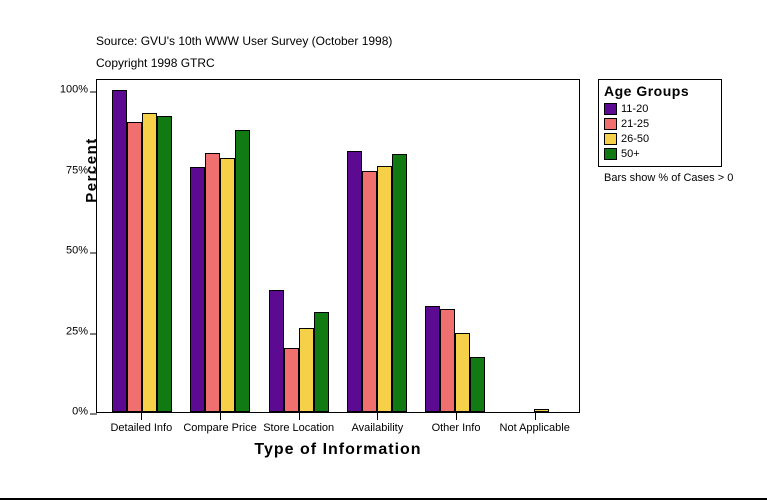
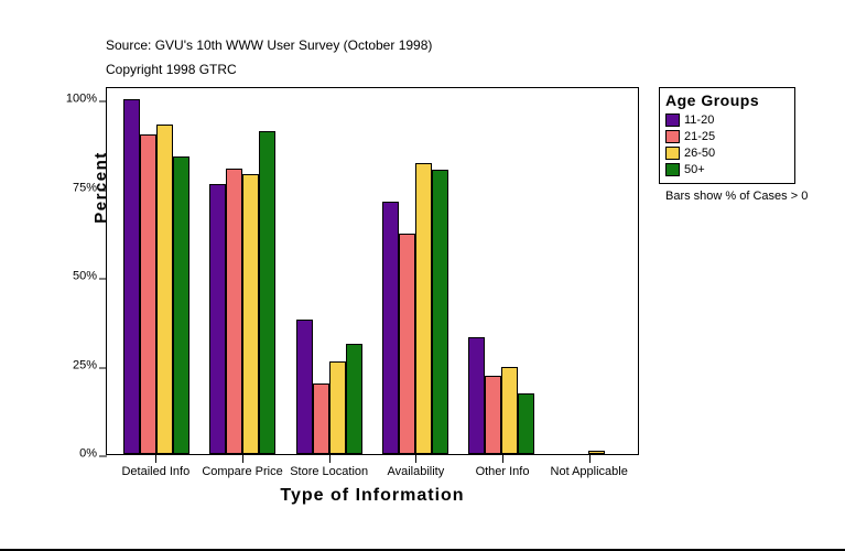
50+/Detailed Info: 92% -> 84%
50+/Compare Price: 88% -> 91%
11-20/Availability: 81% -> 71%
21-25/Availability: 75% -> 62%
26-50/Availability: 76% -> 82%
21-25/Other Info: 32% -> 22%
